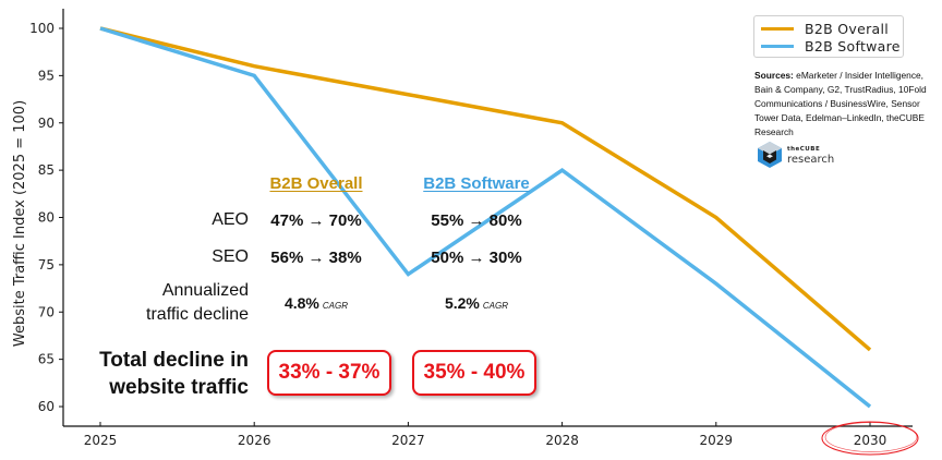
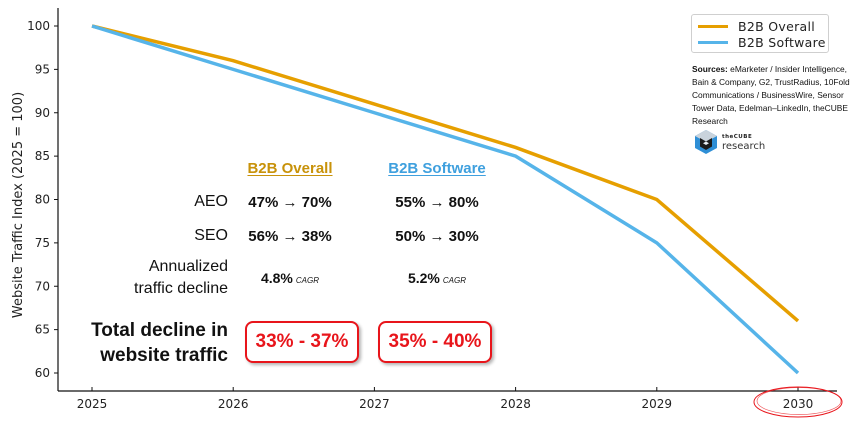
B2B Overall/2027: 93 -> 91
B2B Software/2027: 74 -> 90
B2B Overall/2028: 90 -> 86
B2B Software/2029: 73 -> 75
